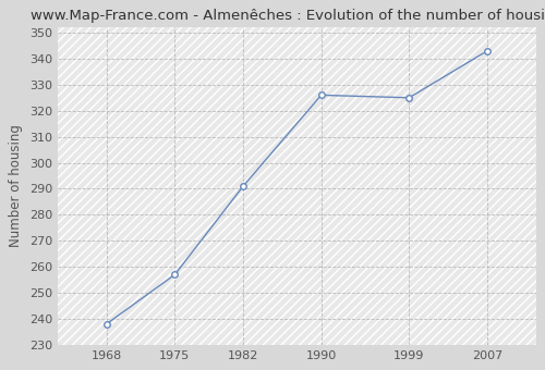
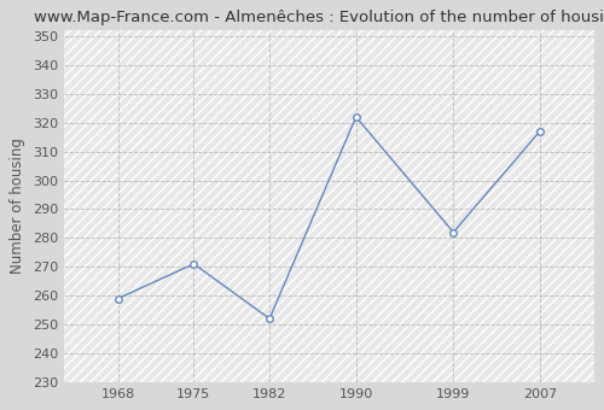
1968: 238 -> 259
1975: 257 -> 271
1982: 291 -> 252
1990: 326 -> 322
1999: 325 -> 282
2007: 343 -> 317
